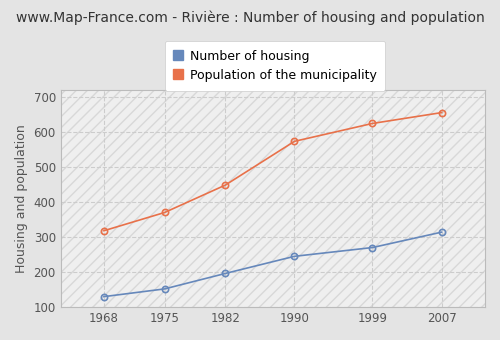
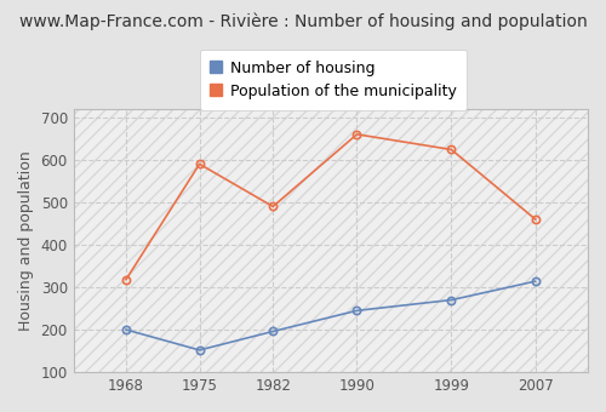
Number of housing/1968: 130 -> 200
Population of the municipality/1975: 370 -> 590
Population of the municipality/1982: 448 -> 490
Population of the municipality/1990: 573 -> 660
Population of the municipality/2007: 655 -> 460
